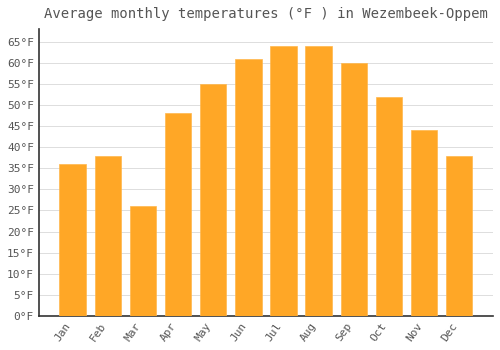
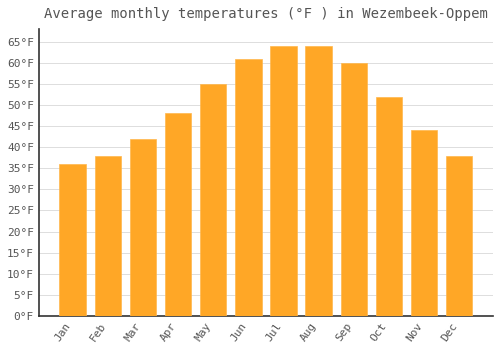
Mar: 26°F -> 42°F
